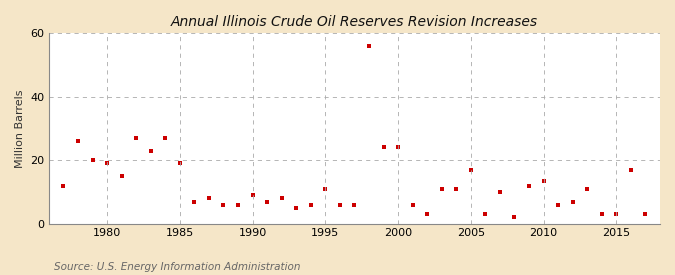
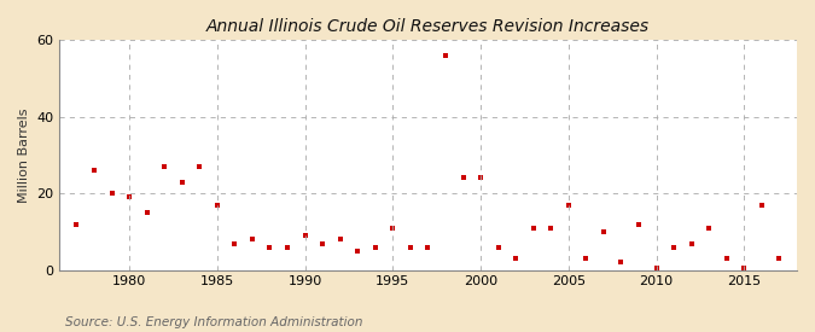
1985: 19.0 -> 17.0
2010: 13.5 -> 0.5
2015: 3.0 -> 0.5
